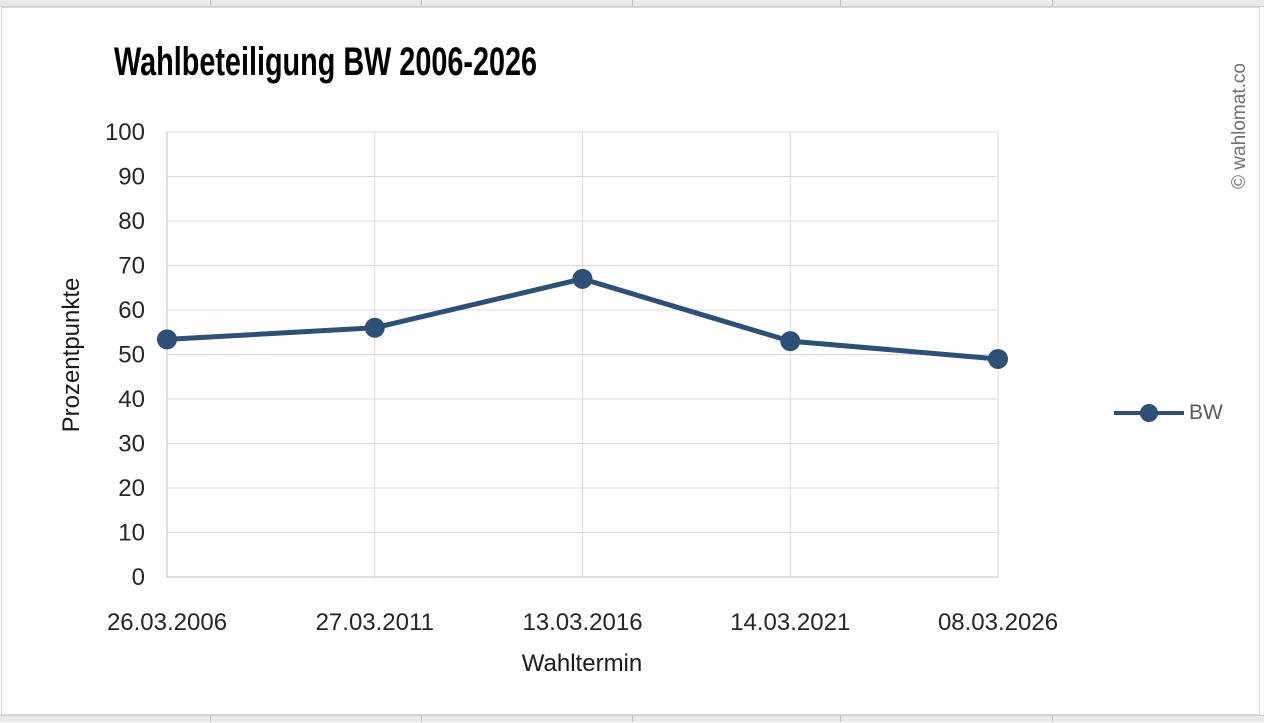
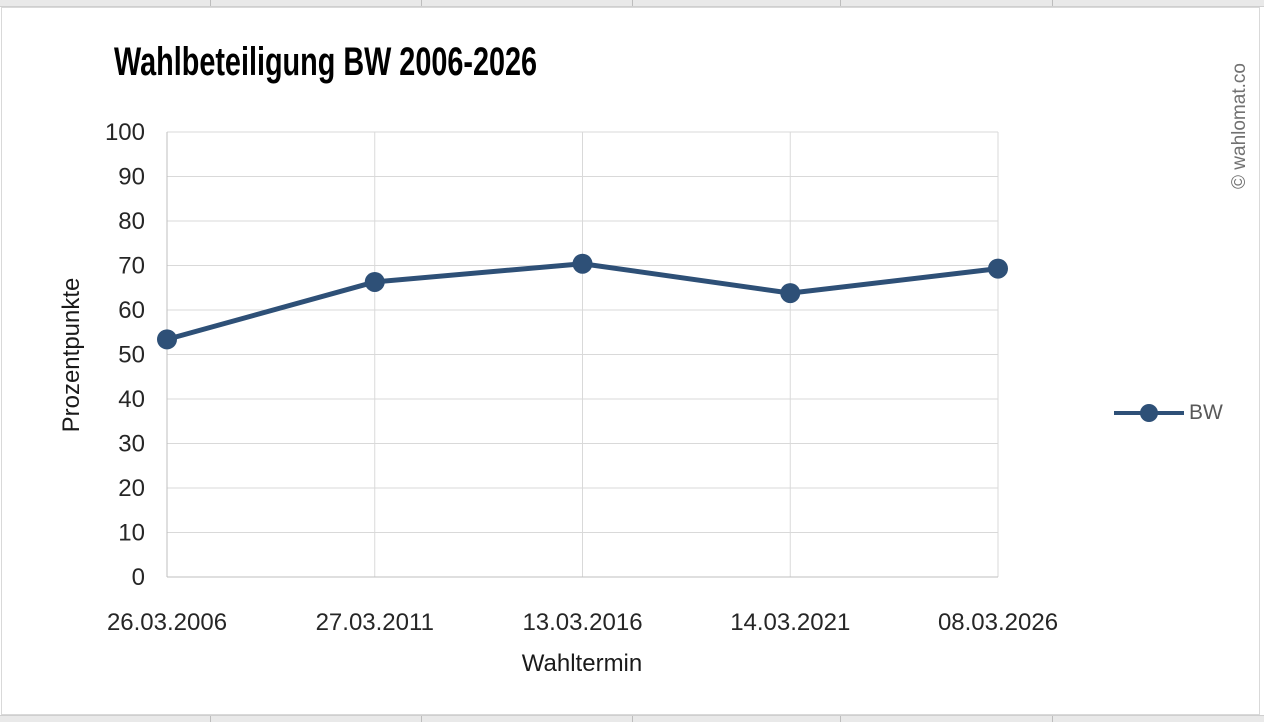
27.03.2011: 56 -> 66
13.03.2016: 67 -> 70
14.03.2021: 53 -> 64
08.03.2026: 49 -> 69
